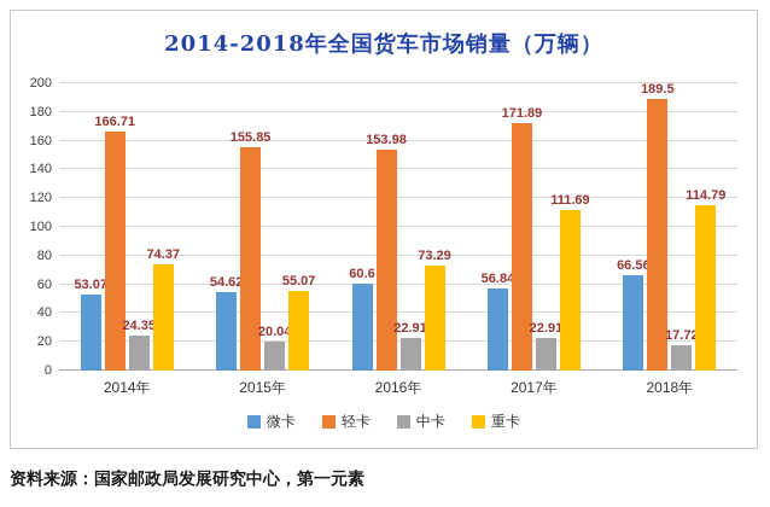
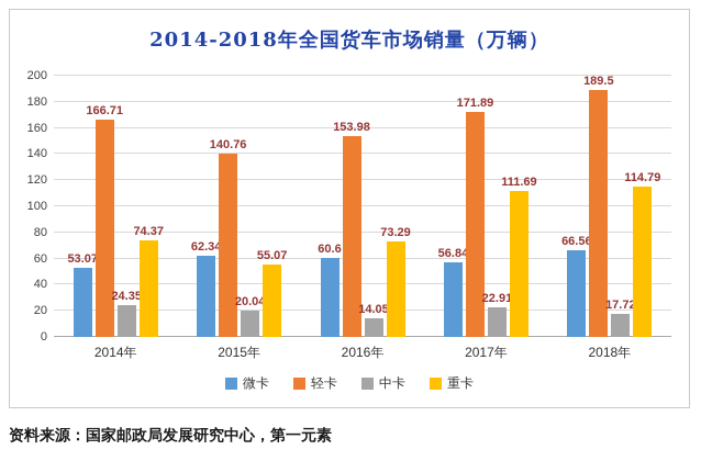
微卡/2015年: 54.62 -> 62.34
轻卡/2015年: 155.85 -> 140.76
中卡/2016年: 22.91 -> 14.05
